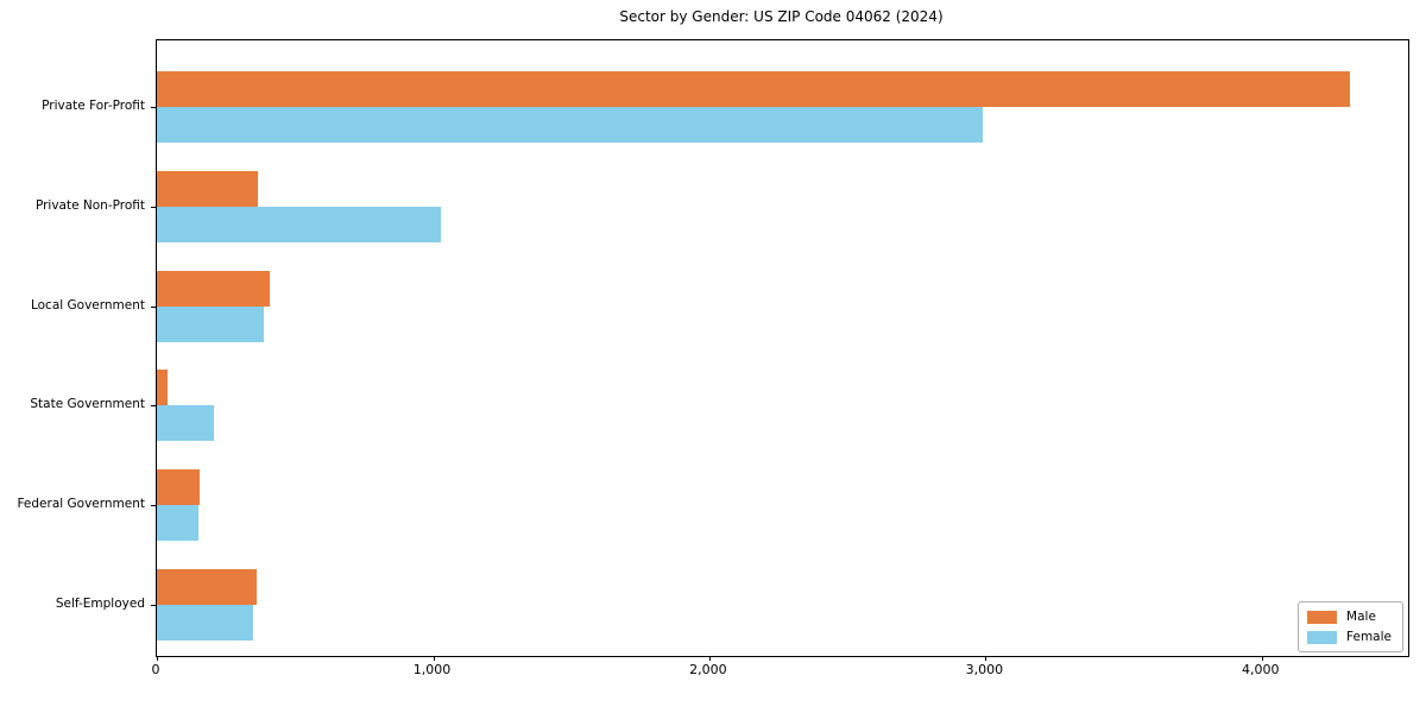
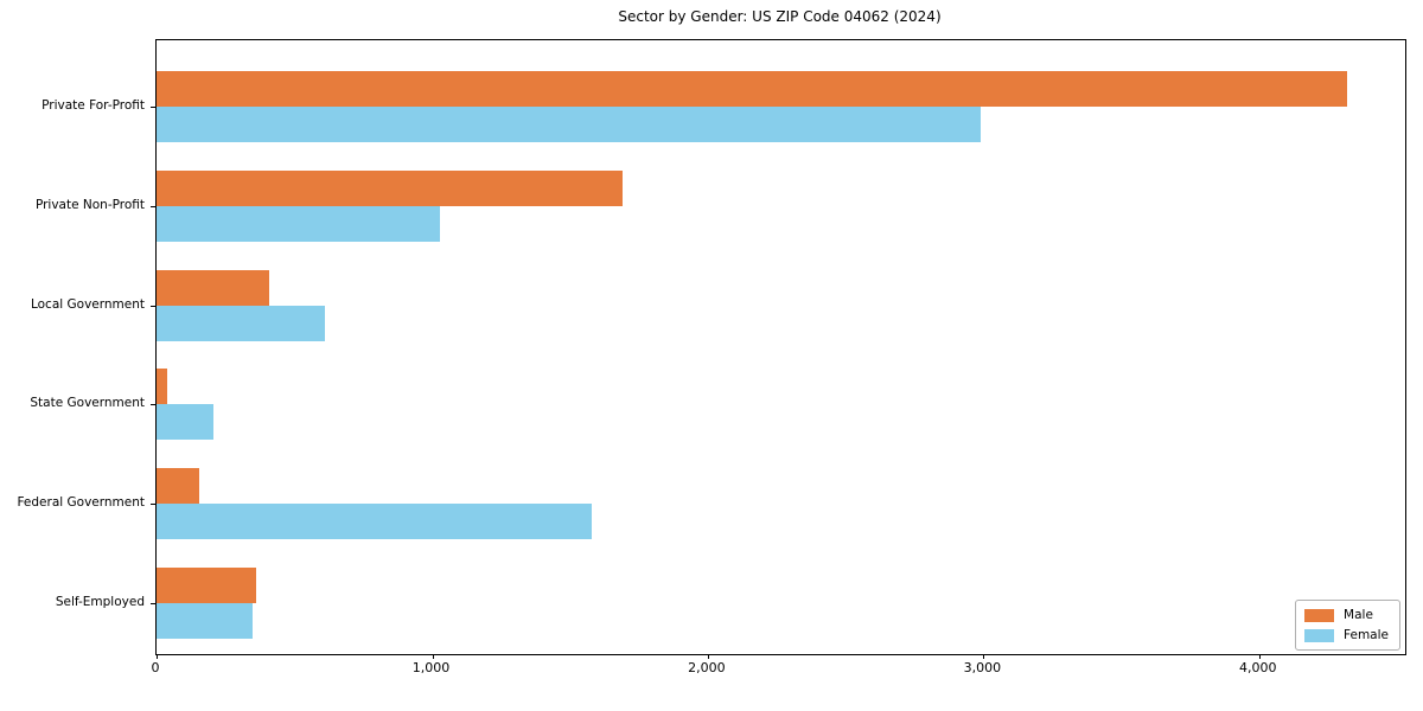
Male/Private Non-Profit: 360 -> 1690
Female/Local Government: 380 -> 610
Female/Federal Government: 150 -> 1580
